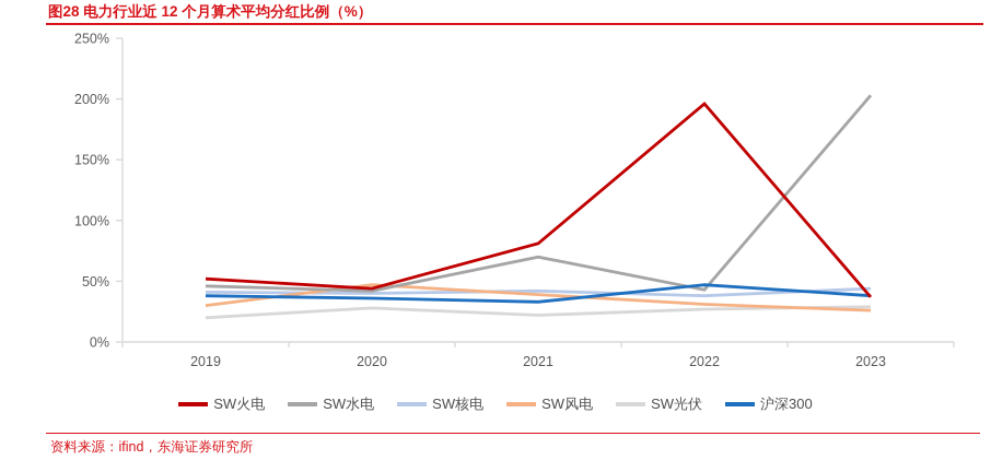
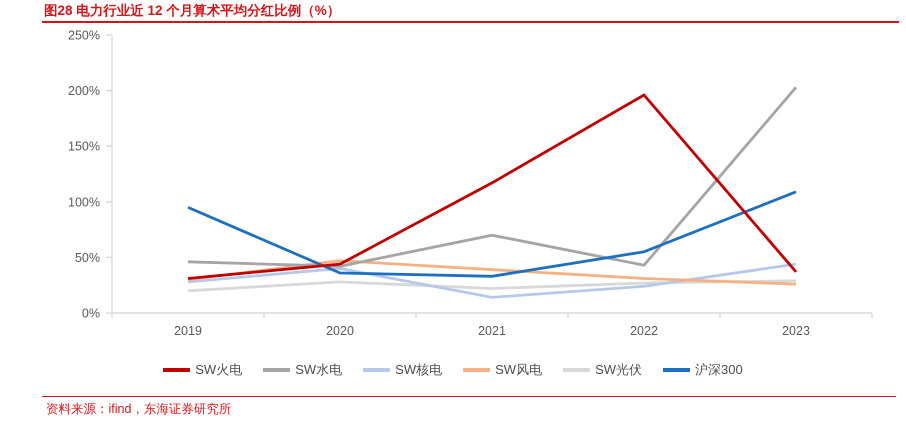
SW火电/2019: 52% -> 31%
SW核电/2019: 41% -> 28%
沪深300/2019: 38% -> 95%
SW火电/2021: 81% -> 117%
SW核电/2021: 42% -> 14%
SW核电/2022: 38% -> 24%
沪深300/2022: 47% -> 55%
沪深300/2023: 38% -> 109%
